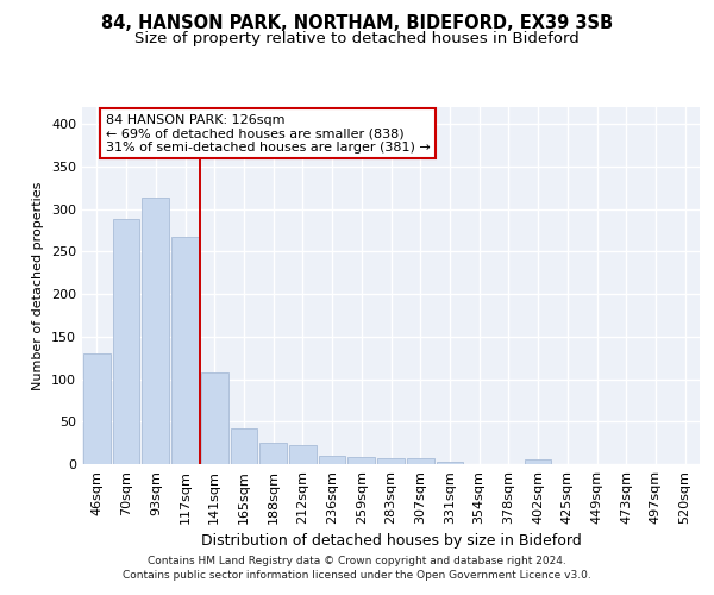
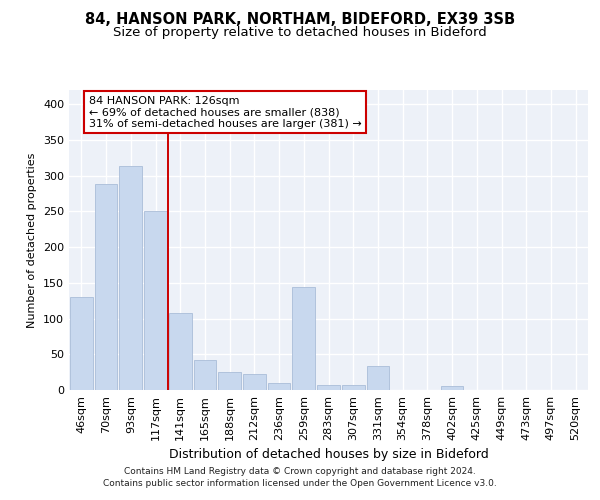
117sqm: 268 -> 250
259sqm: 9 -> 144
331sqm: 3 -> 34
